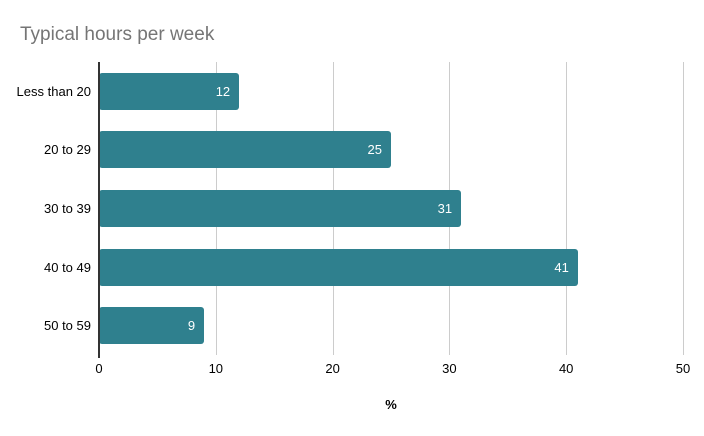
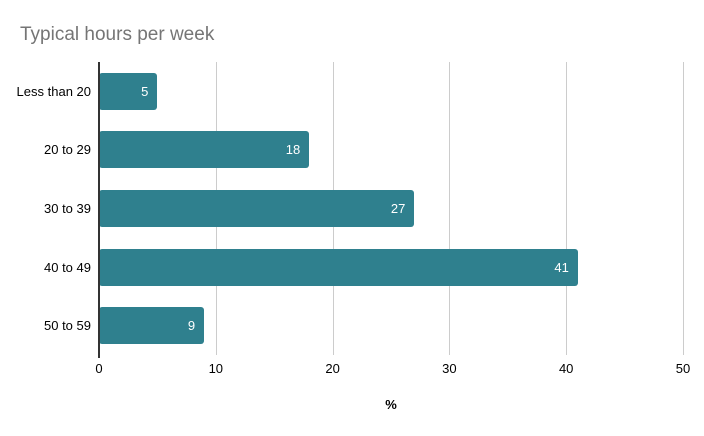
Less than 20: 12 -> 5
20 to 29: 25 -> 18
30 to 39: 31 -> 27
